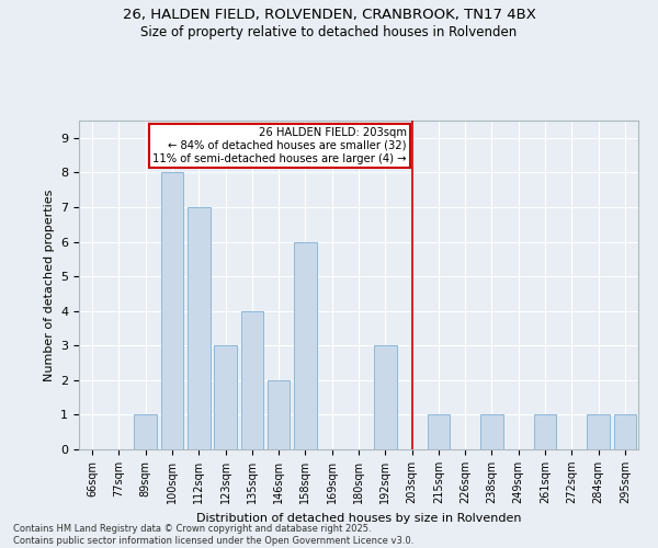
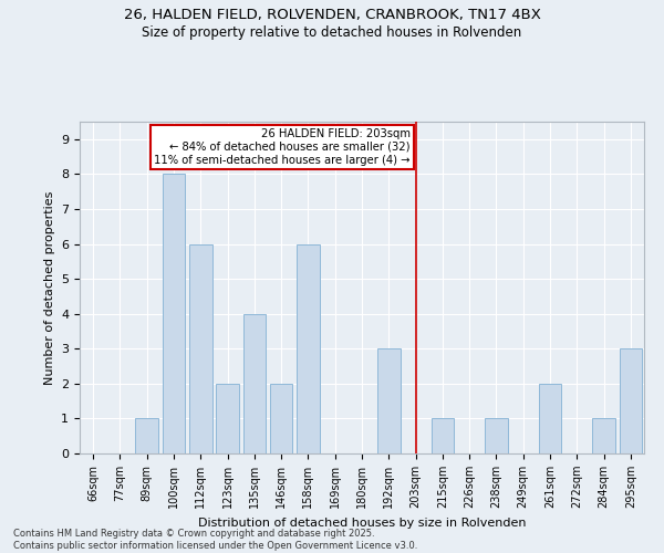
112sqm: 7 -> 6
123sqm: 3 -> 2
261sqm: 1 -> 2
295sqm: 1 -> 3
